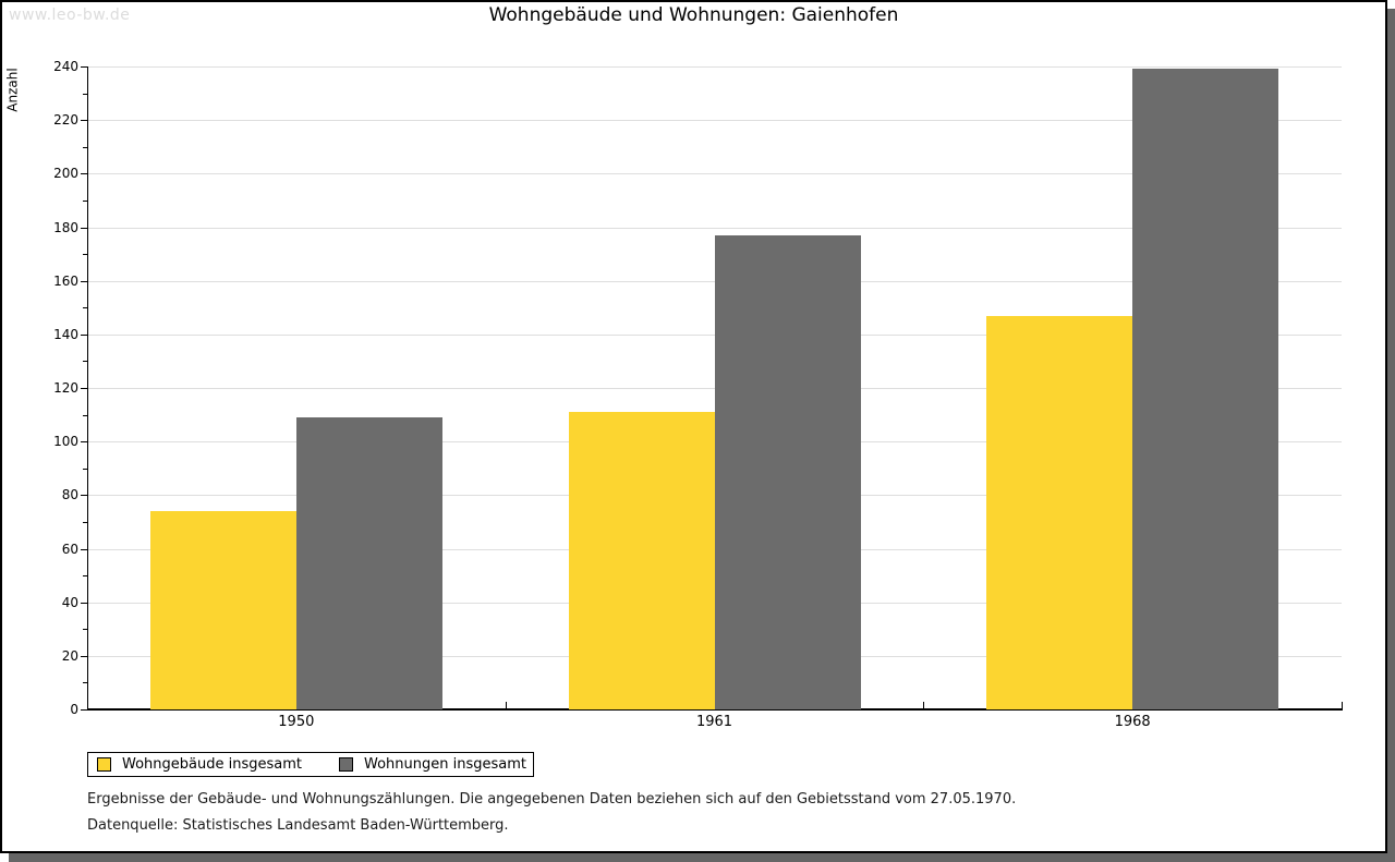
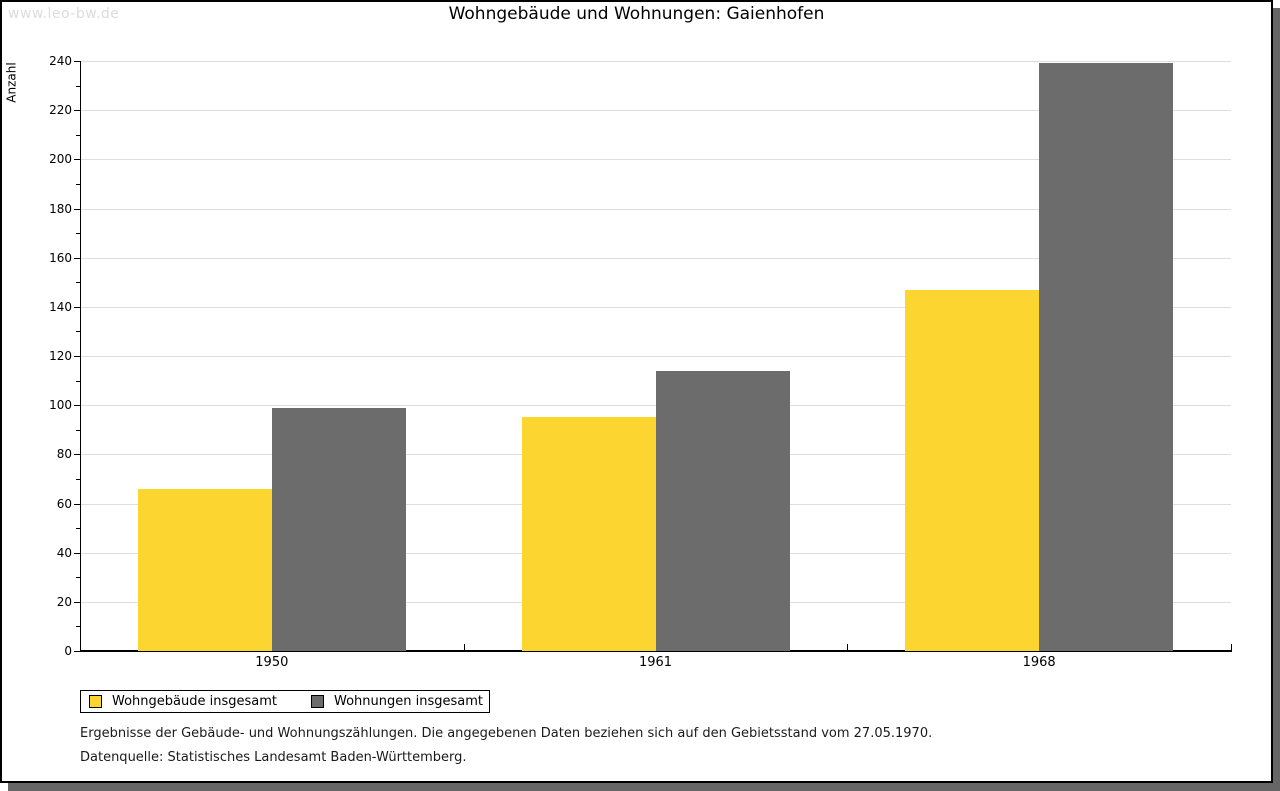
Wohngebäude insgesamt/1950: 74 -> 66
Wohnungen insgesamt/1950: 109 -> 99
Wohngebäude insgesamt/1961: 111 -> 95
Wohnungen insgesamt/1961: 177 -> 114
